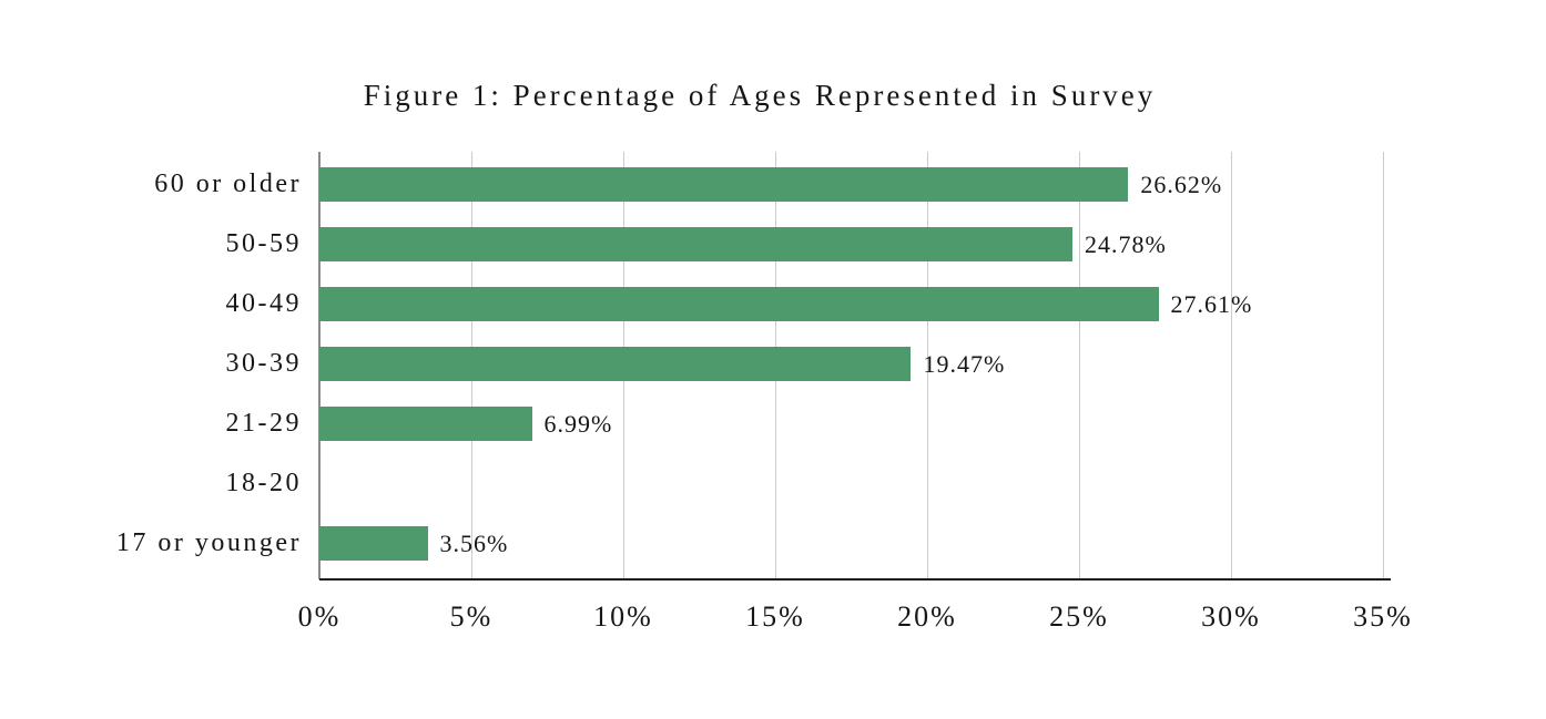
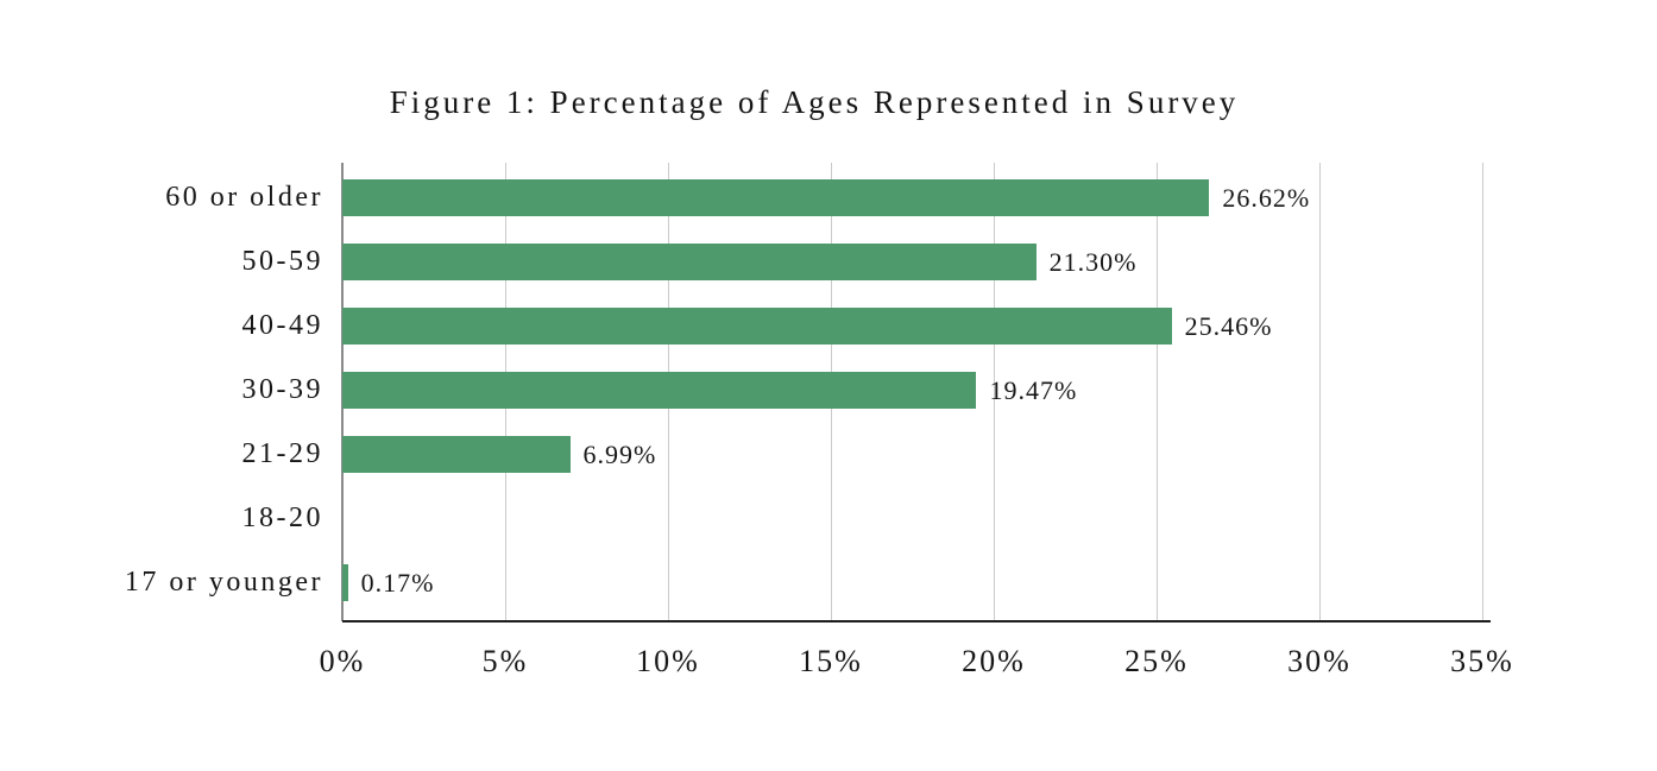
50-59: 24.78% -> 21.30%
40-49: 27.61% -> 25.46%
17 or younger: 3.56% -> 0.17%
